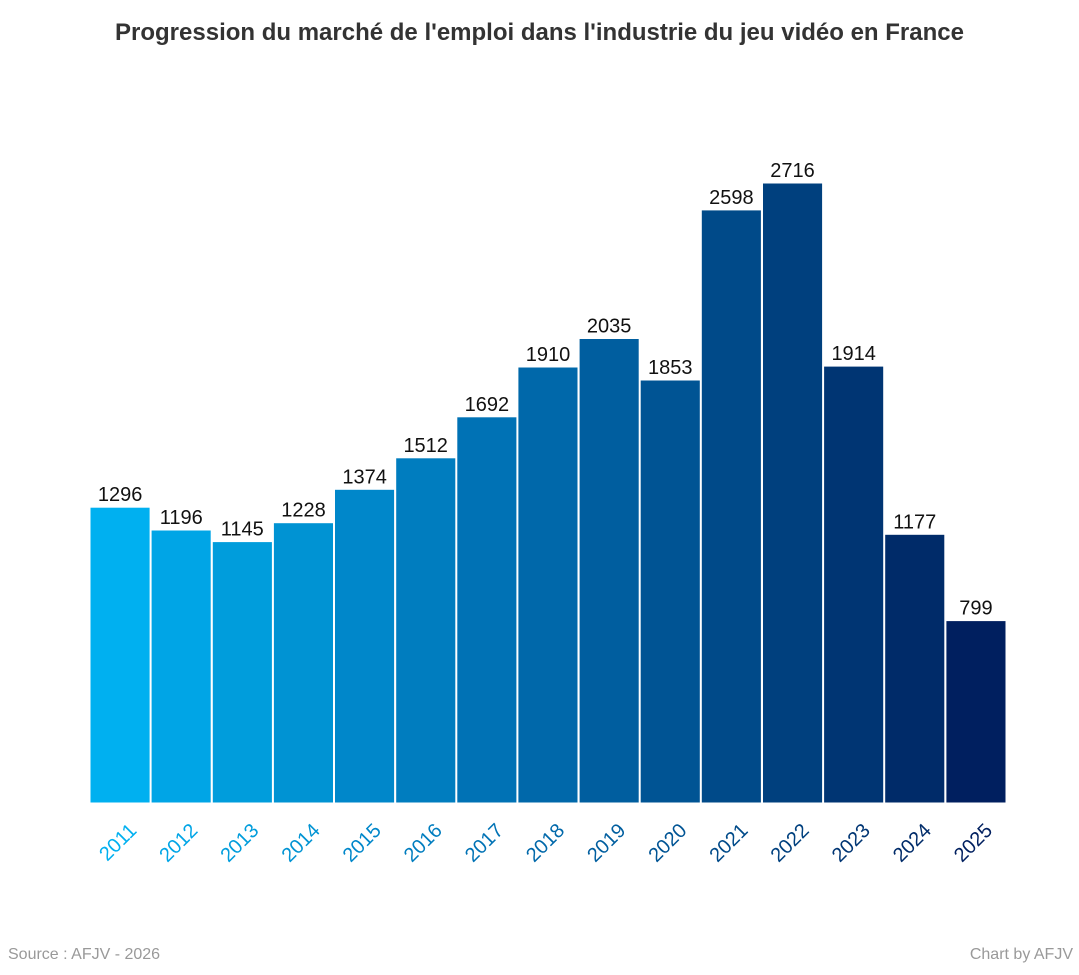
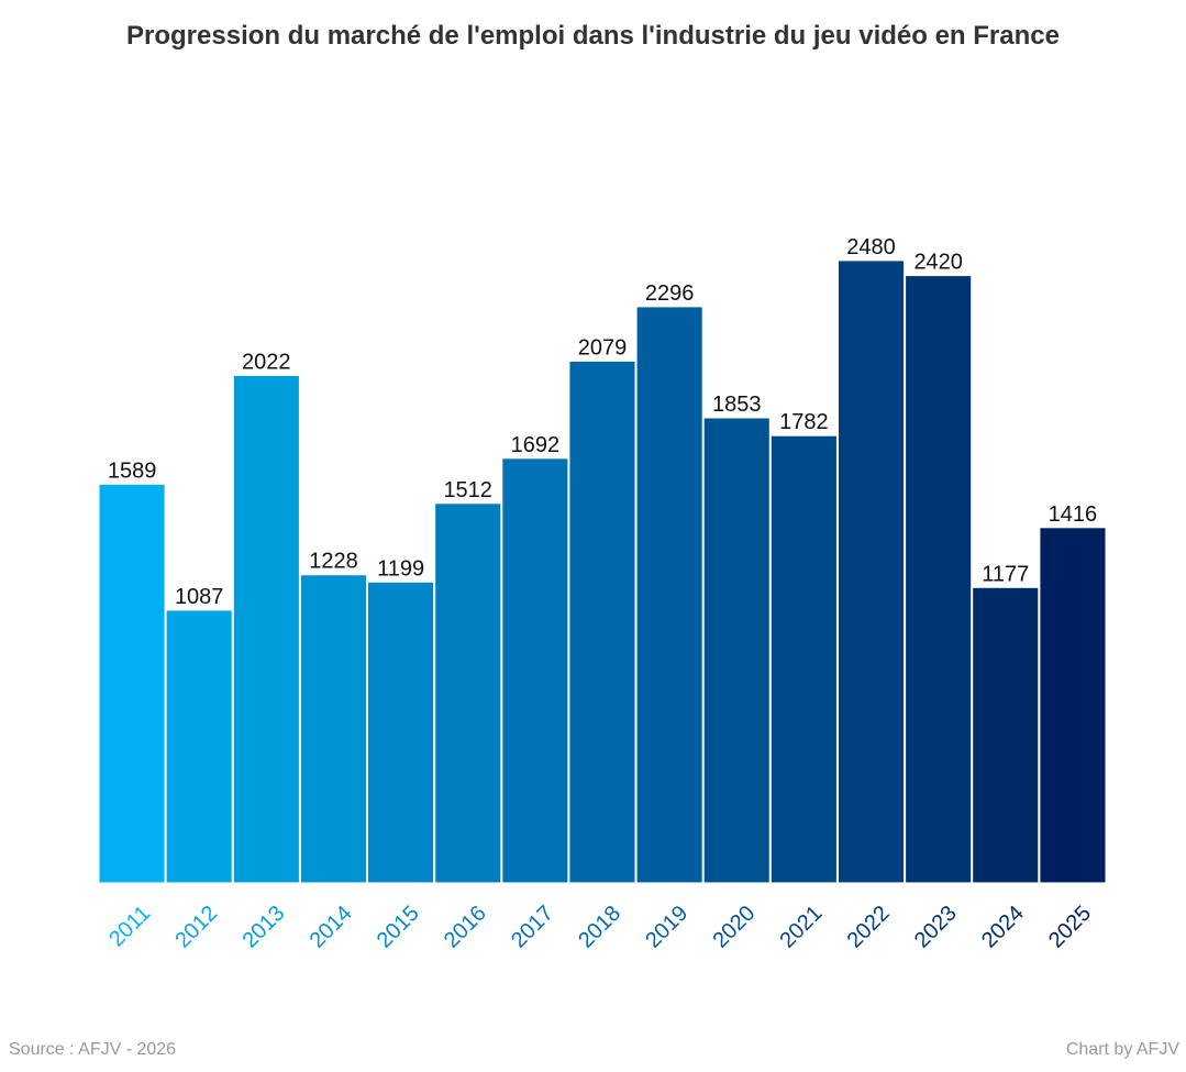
2011: 1296 -> 1589
2012: 1196 -> 1087
2013: 1145 -> 2022
2015: 1374 -> 1199
2018: 1910 -> 2079
2019: 2035 -> 2296
2021: 2598 -> 1782
2022: 2716 -> 2480
2023: 1914 -> 2420
2025: 799 -> 1416
